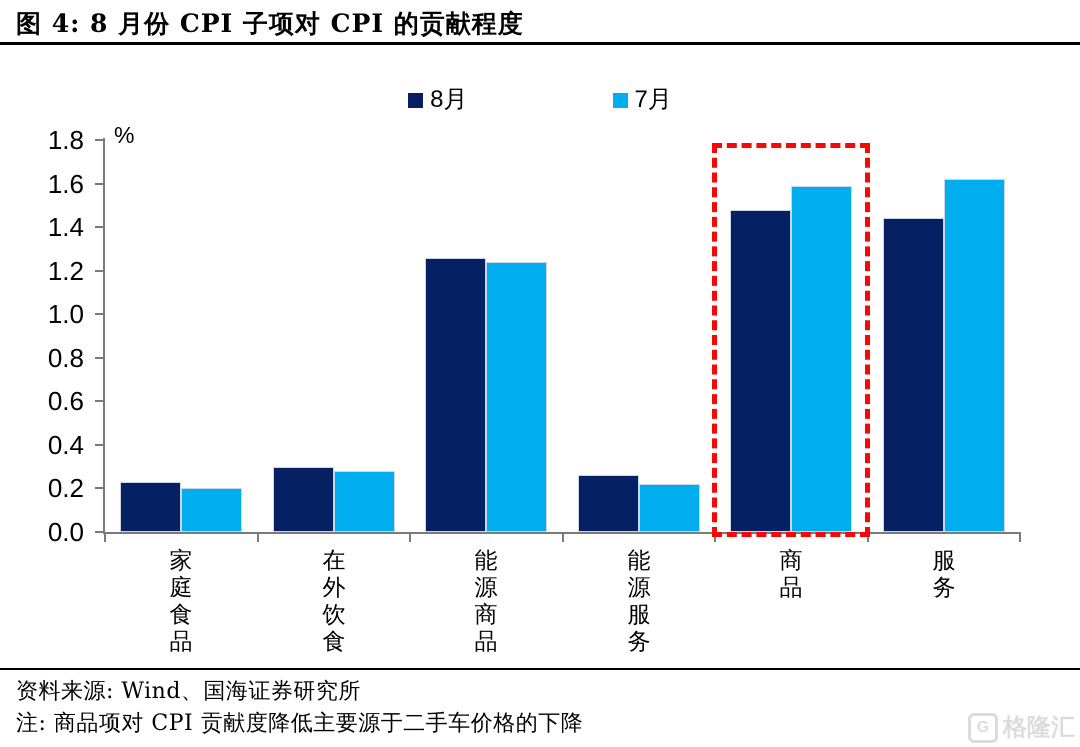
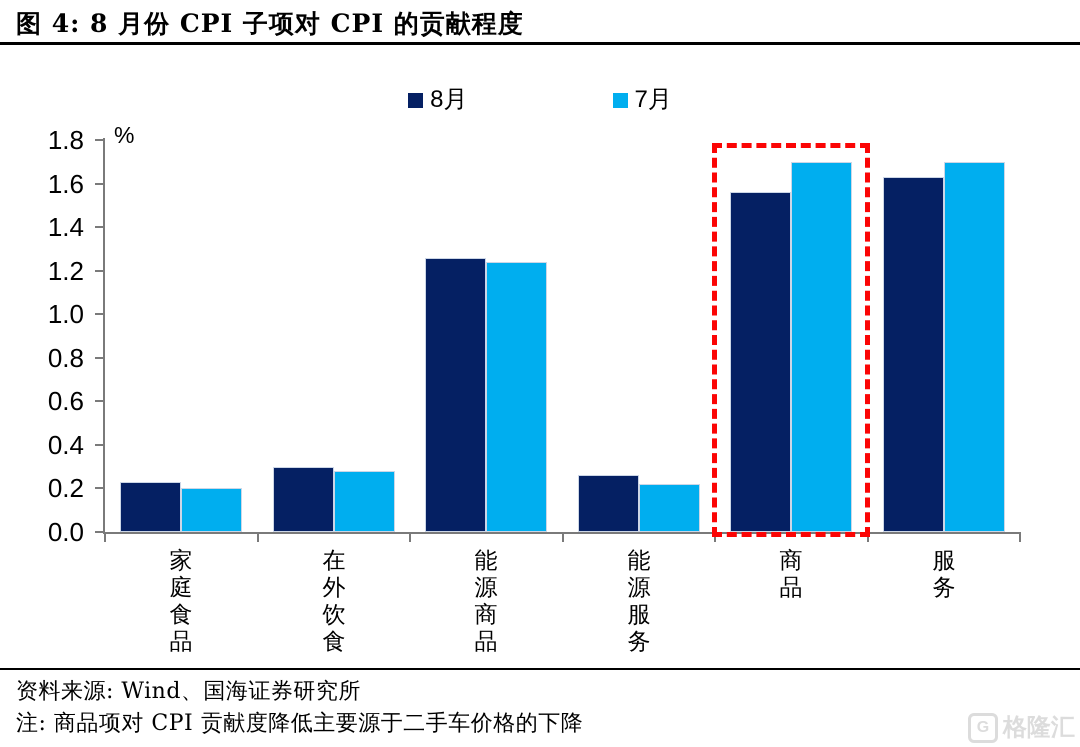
8月/商品: 1.48 -> 1.56
7月/商品: 1.59 -> 1.70
8月/服务: 1.44 -> 1.63
7月/服务: 1.62 -> 1.70
